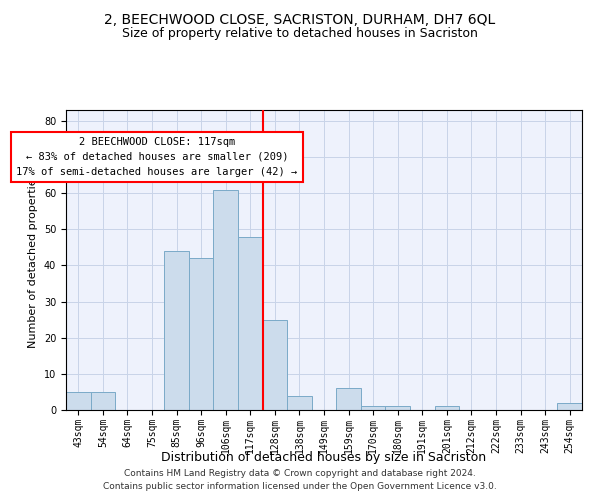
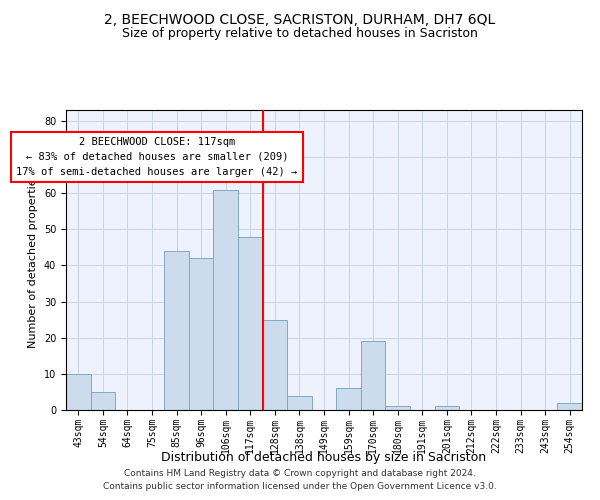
43sqm: 5 -> 10
170sqm: 1 -> 19
